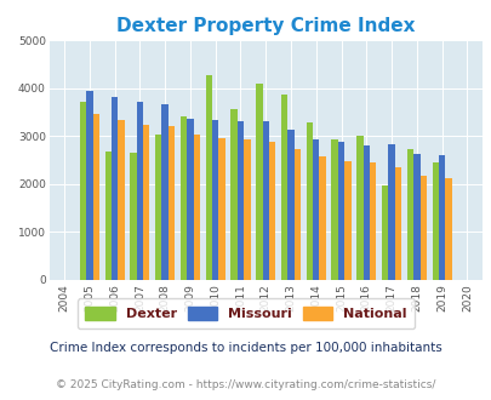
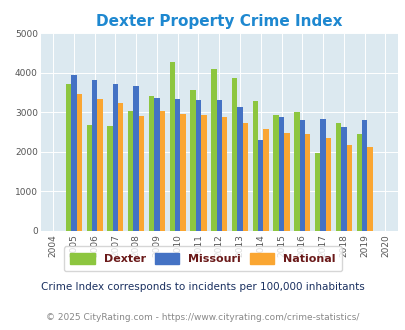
National/2008: 3200 -> 2900
Missouri/2014: 2940 -> 2300
Missouri/2019: 2610 -> 2800
